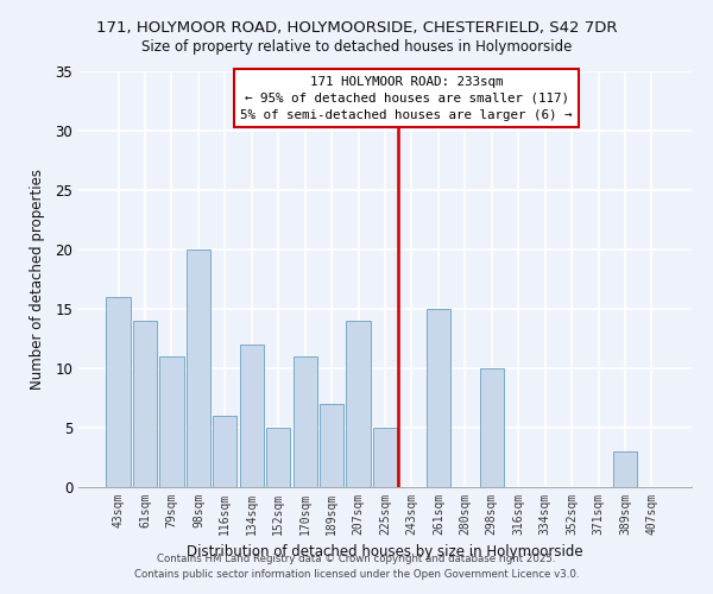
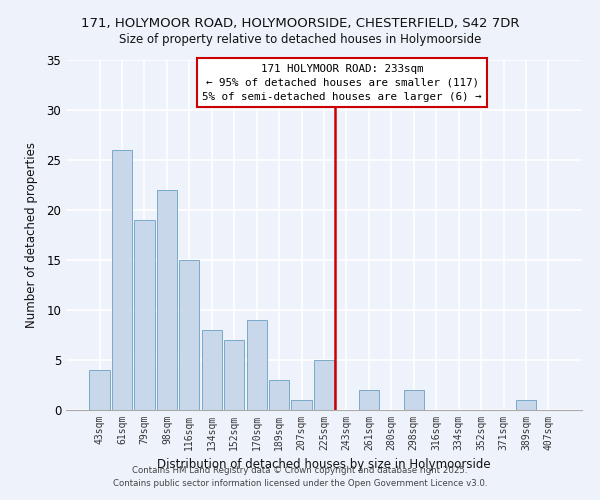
43sqm: 16 -> 4
61sqm: 14 -> 26
79sqm: 11 -> 19
98sqm: 20 -> 22
116sqm: 6 -> 15
134sqm: 12 -> 8
152sqm: 5 -> 7
170sqm: 11 -> 9
189sqm: 7 -> 3
207sqm: 14 -> 1
261sqm: 15 -> 2
298sqm: 10 -> 2
389sqm: 3 -> 1
